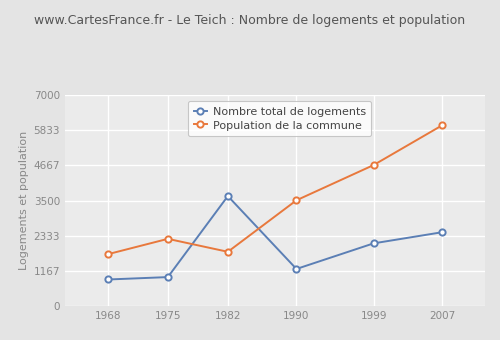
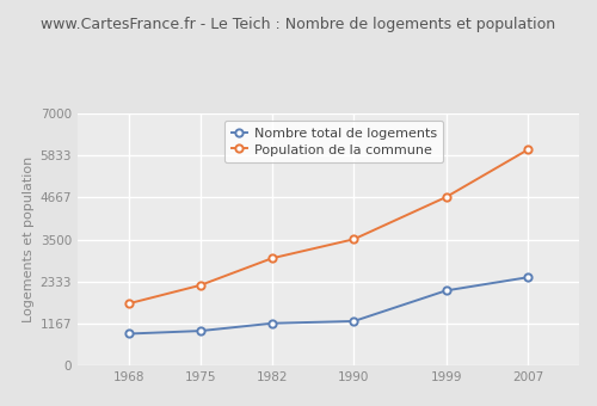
Nombre total de logements/1982: 3650 -> 1170
Population de la commune/1982: 1800 -> 2980
